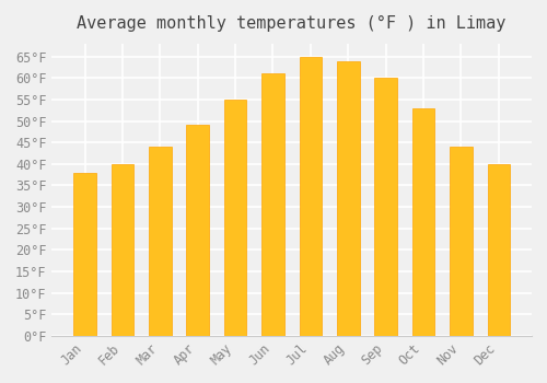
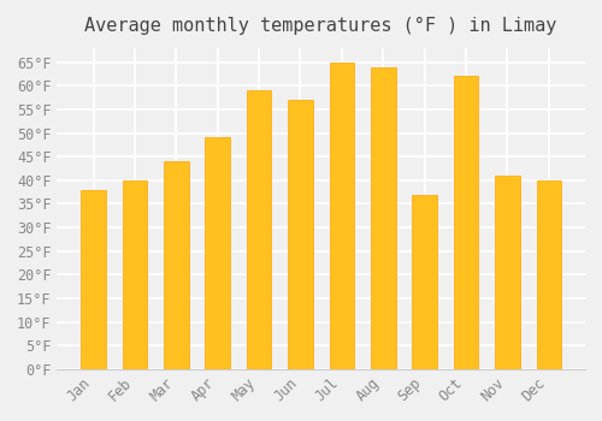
May: 55°F -> 59°F
Jun: 61°F -> 57°F
Sep: 60°F -> 37°F
Oct: 53°F -> 62°F
Nov: 44°F -> 41°F
